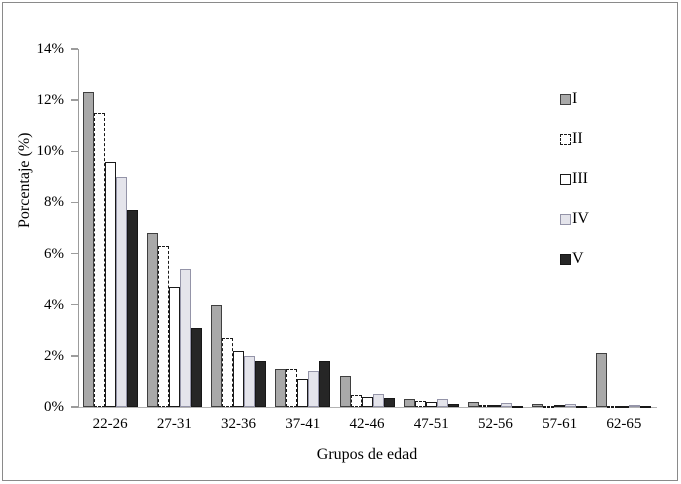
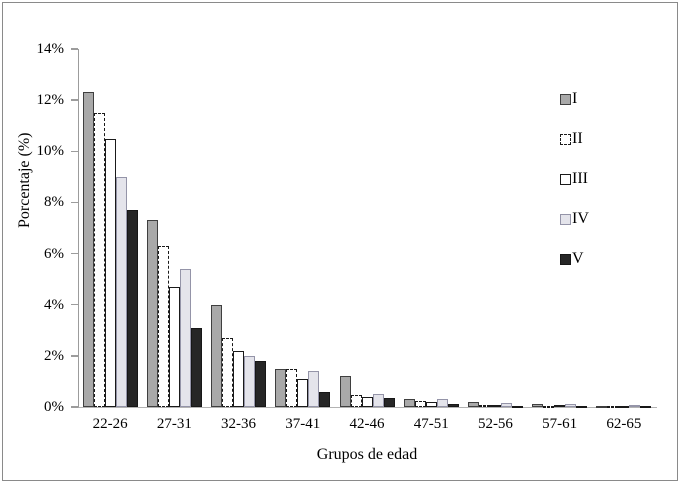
III/22-26: 9.6% -> 10.5%
I/27-31: 6.8% -> 7.3%
V/37-41: 1.8% -> 0.6%
I/62-65: 2.1% -> 0.1%
